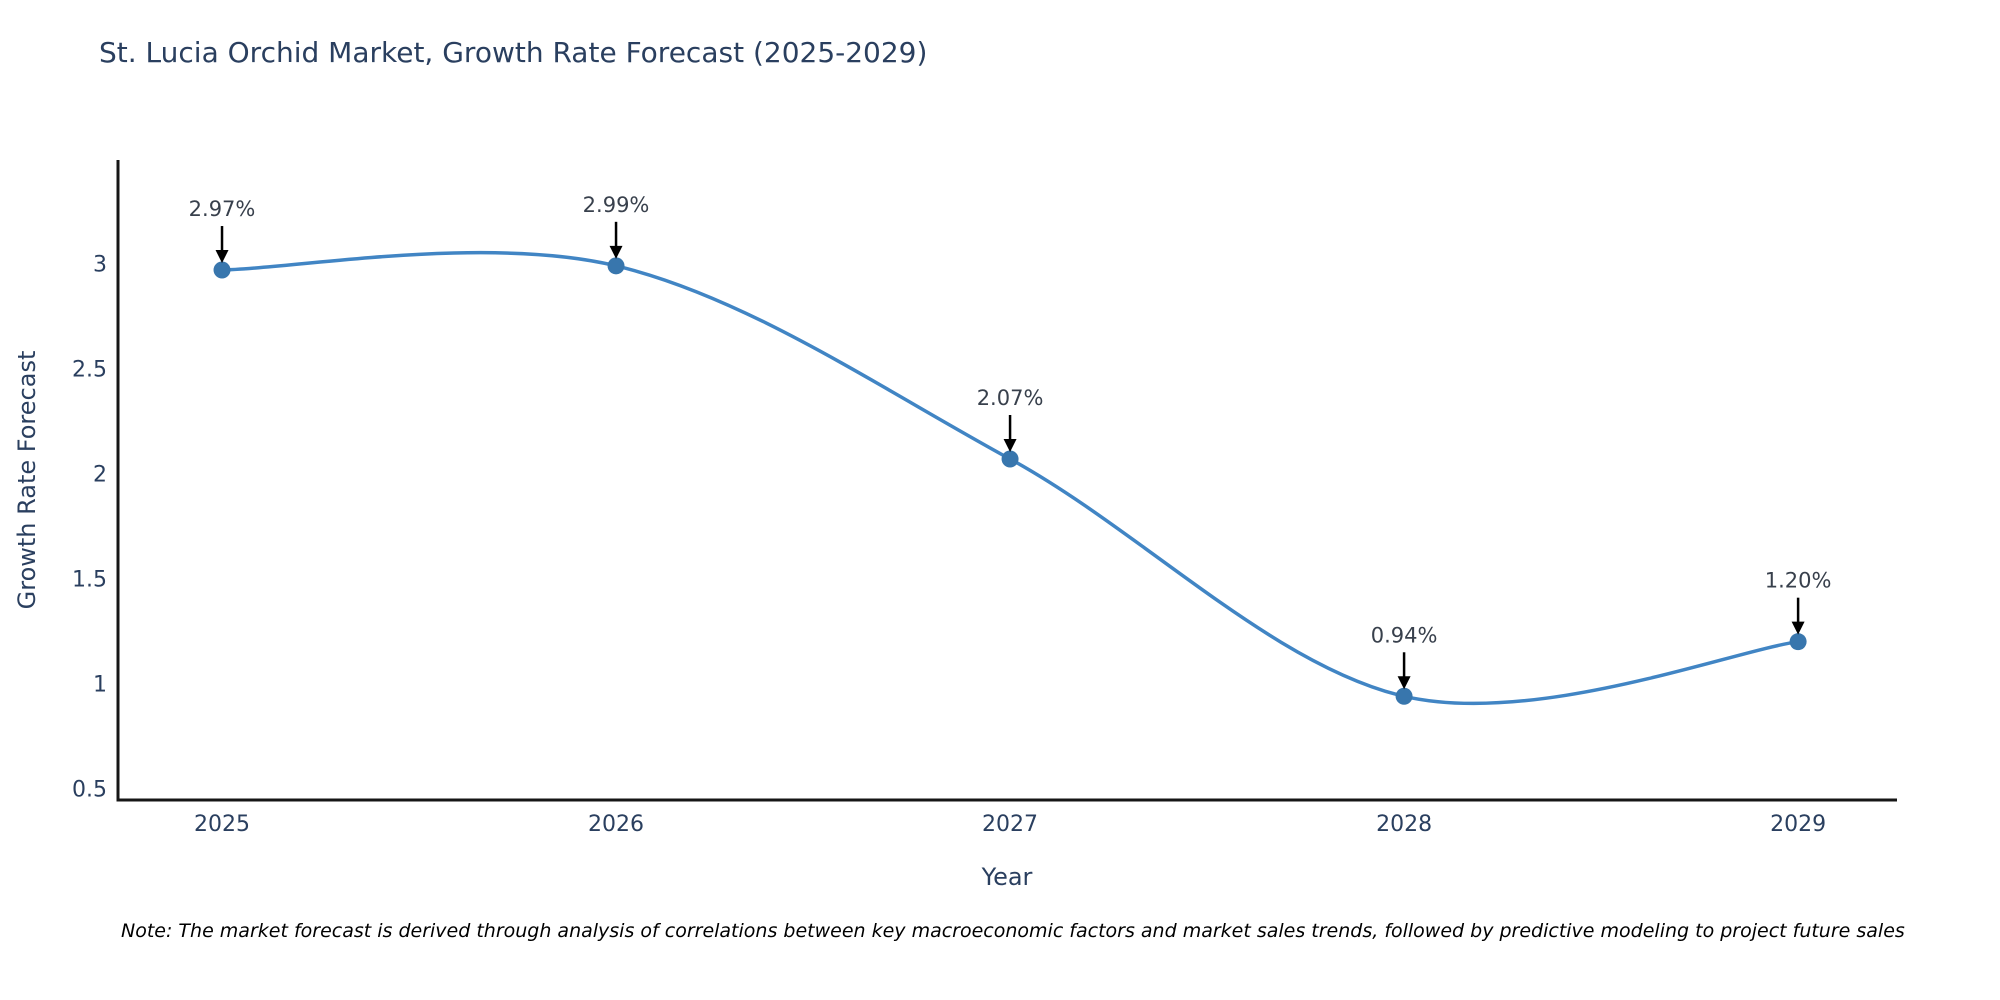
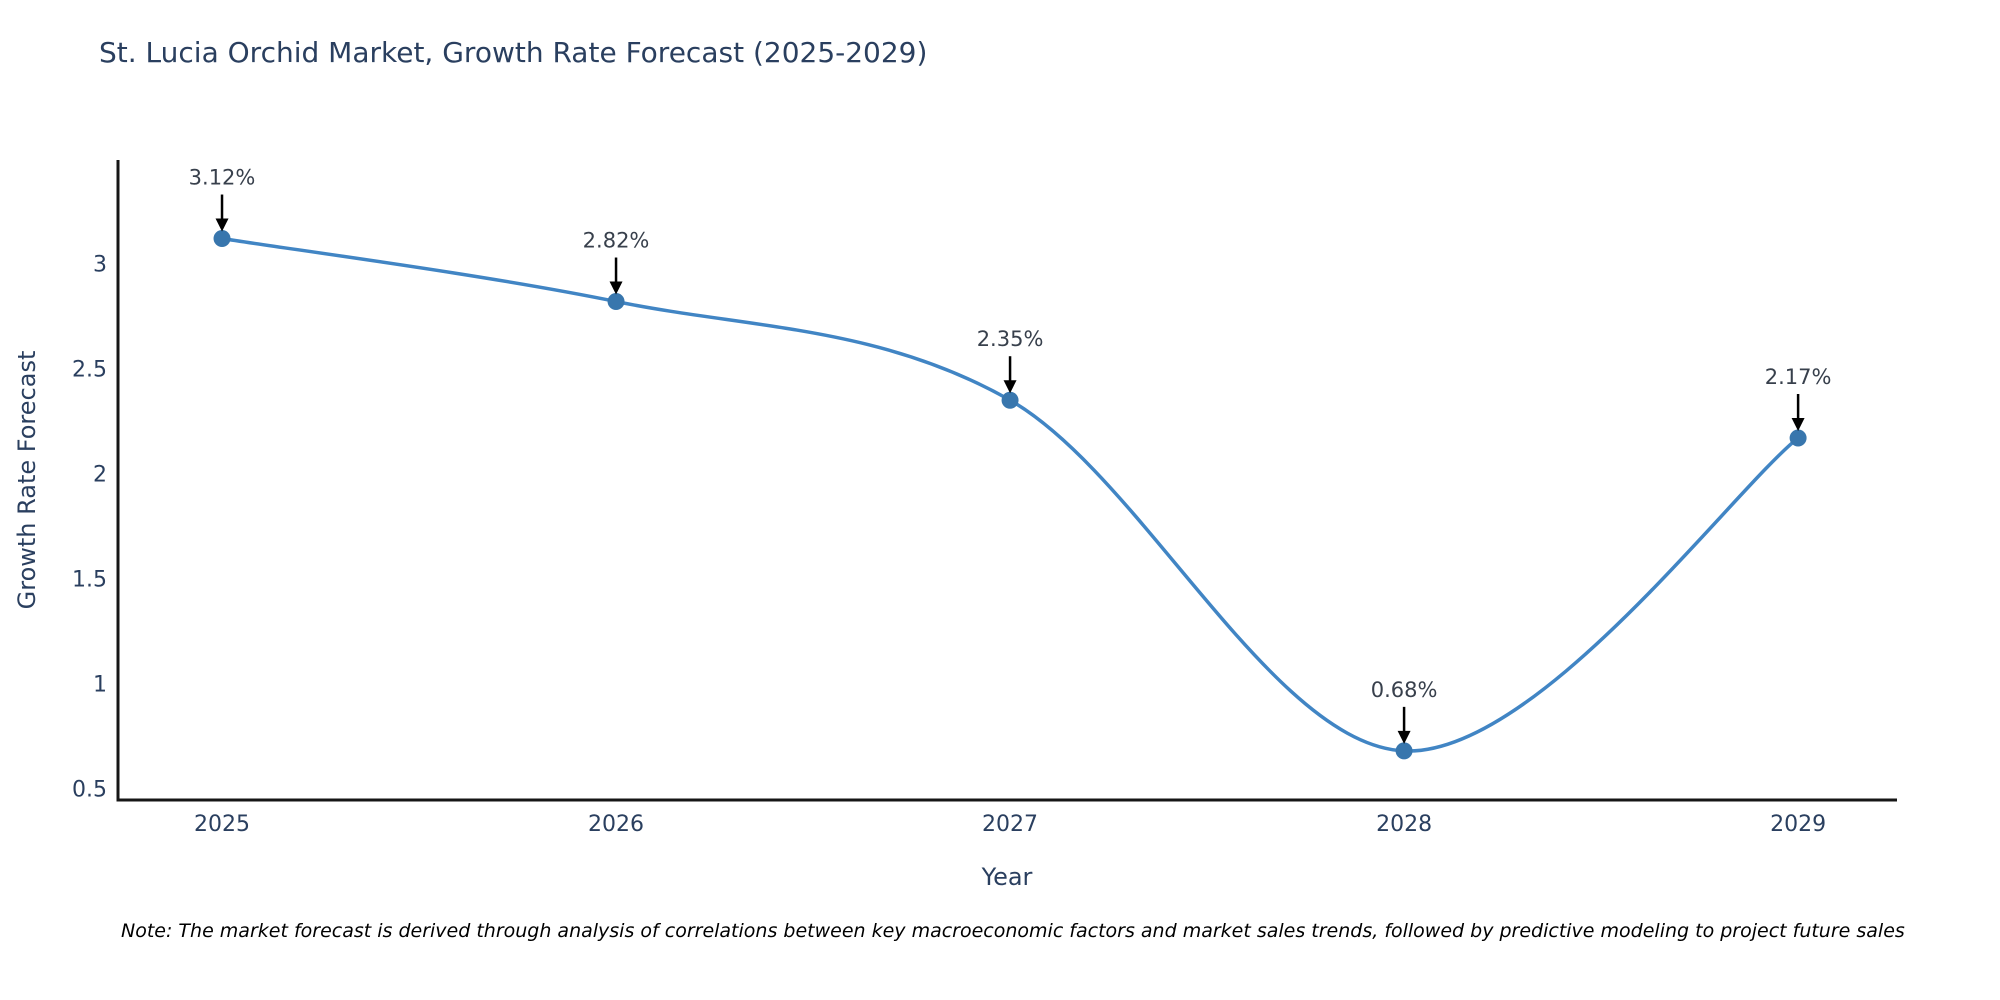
2025: 2.97% -> 3.12%
2026: 2.99% -> 2.82%
2027: 2.07% -> 2.35%
2028: 0.94% -> 0.68%
2029: 1.20% -> 2.17%
